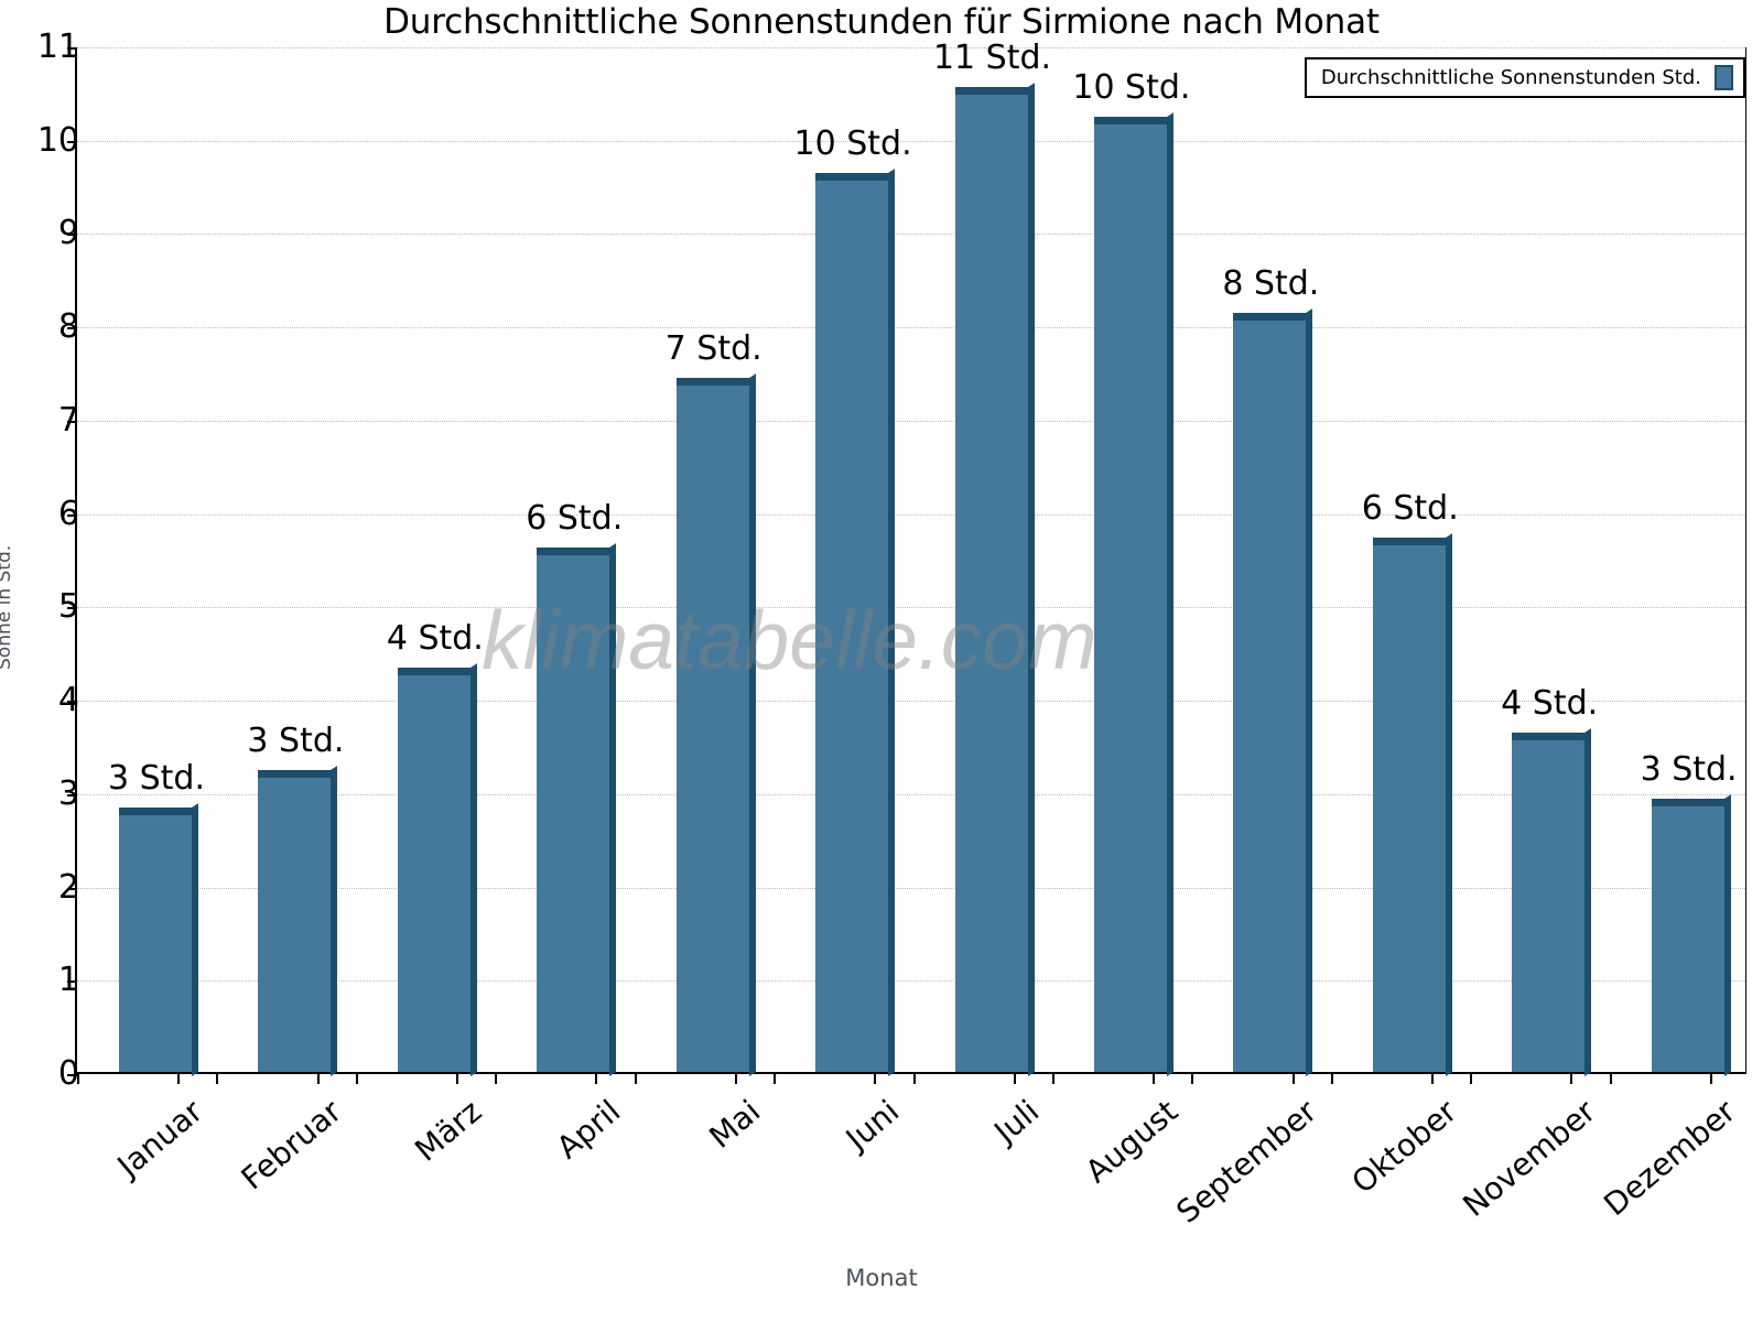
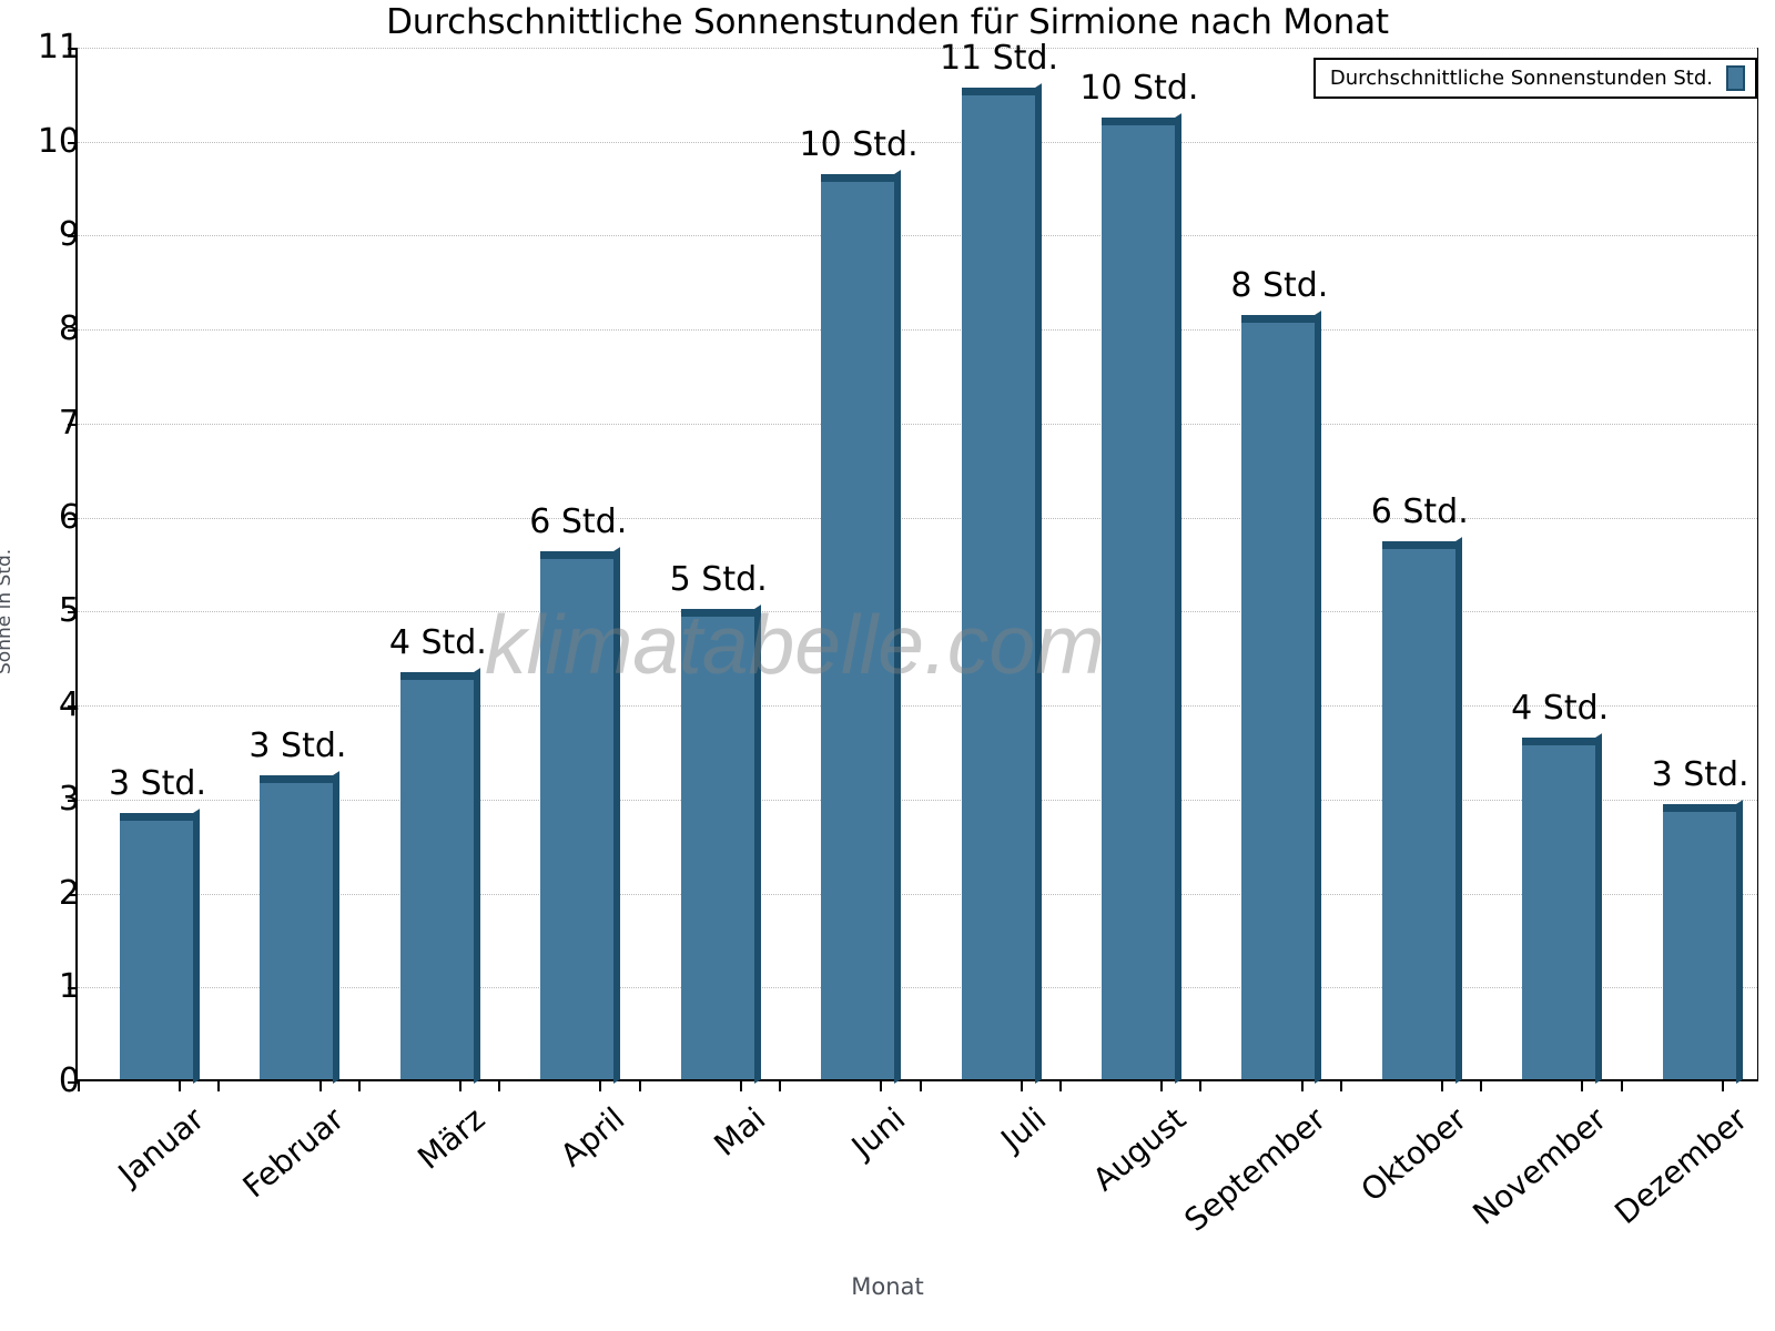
Mai: 7 -> 5
